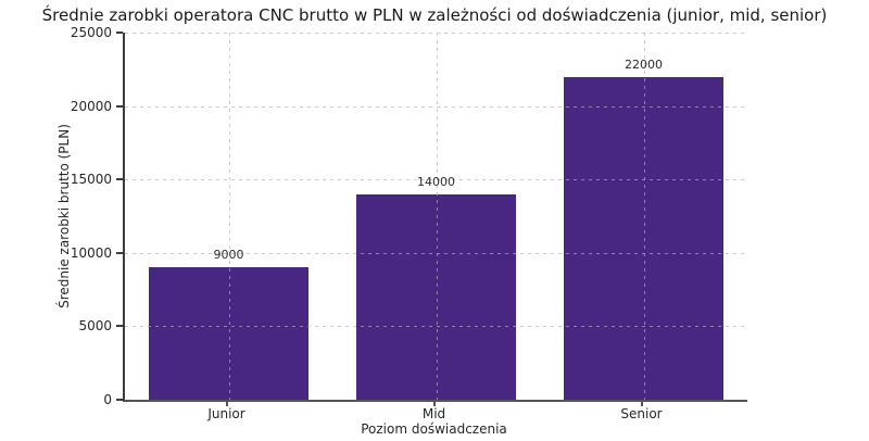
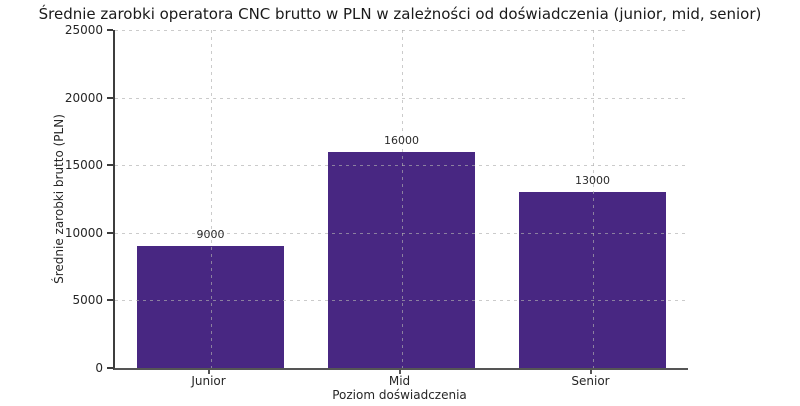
Mid: 14000 -> 16000
Senior: 22000 -> 13000
